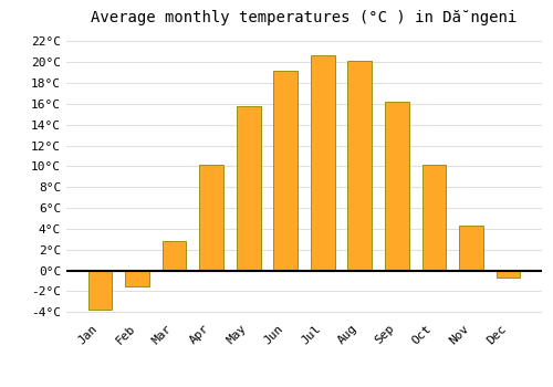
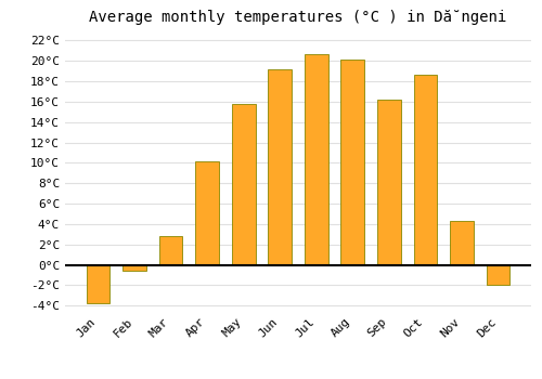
Feb: -1.5°C -> -0.6°C
Oct: 10.2°C -> 18.6°C
Dec: -0.7°C -> -2.0°C
